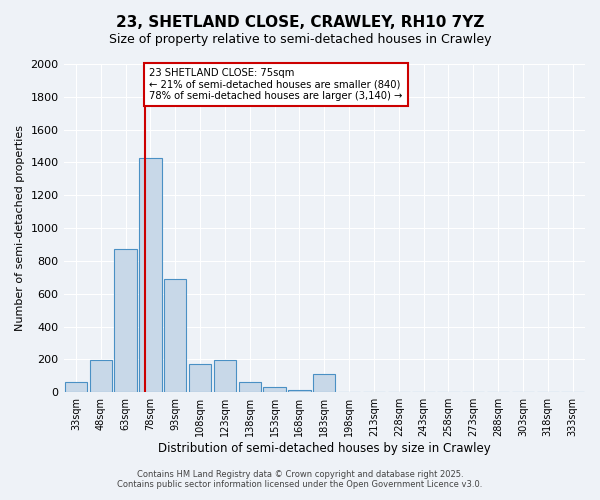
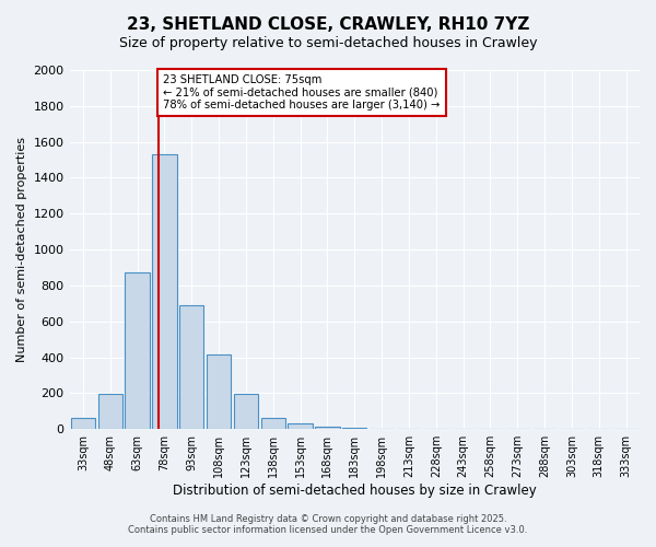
78sqm: 1430 -> 1530
108sqm: 170 -> 420
183sqm: 110 -> 10
